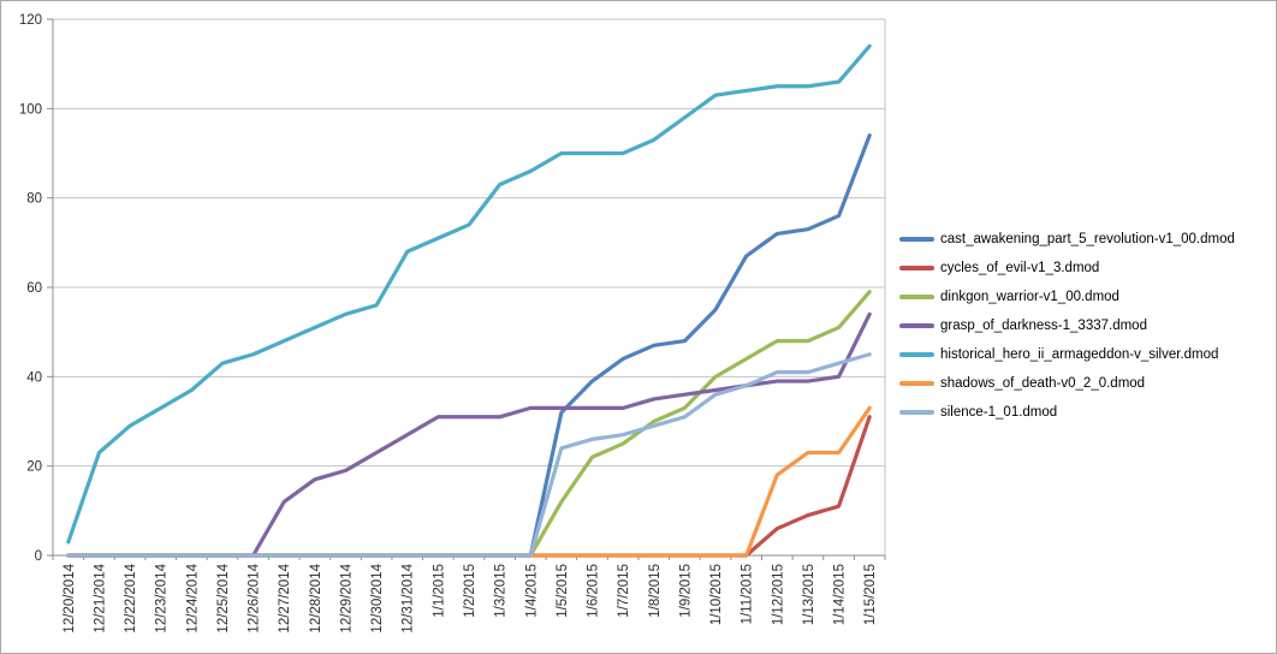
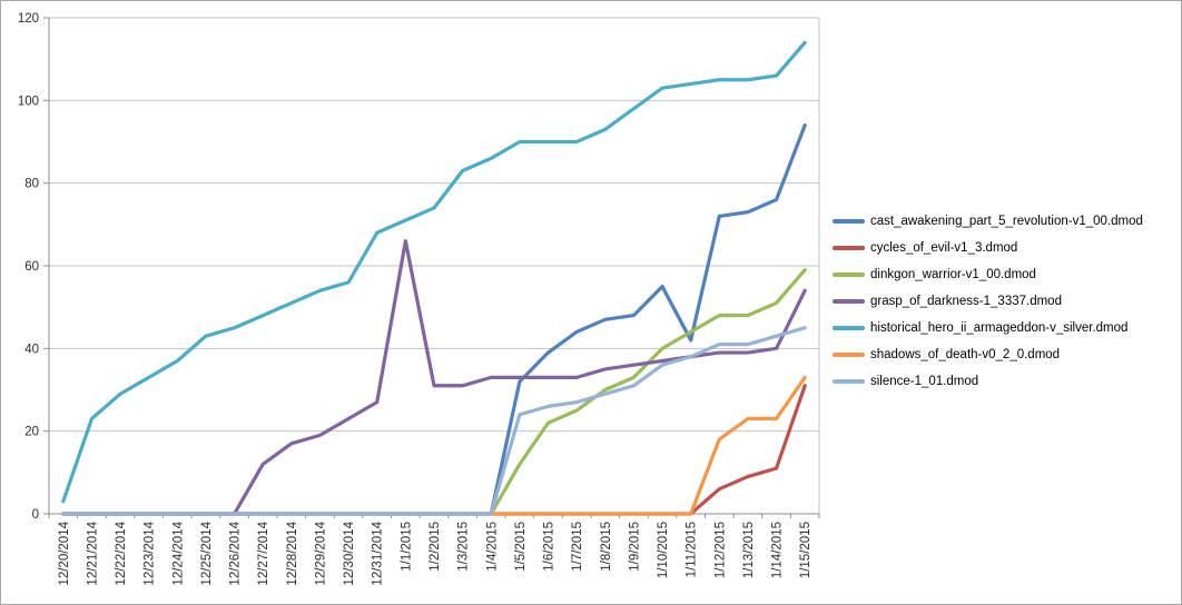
grasp_of_darkness-1_3337.dmod/1/1/2015: 31 -> 66
cast_awakening_part_5_revolution-v1_00.dmod/1/11/2015: 67 -> 42
